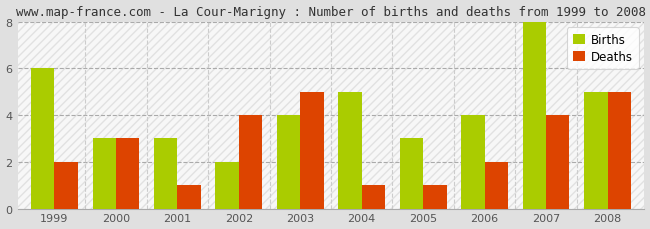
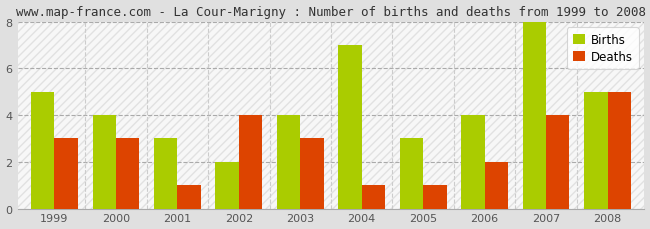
Births/1999: 6 -> 5
Deaths/1999: 2 -> 3
Births/2000: 3 -> 4
Deaths/2003: 5 -> 3
Births/2004: 5 -> 7
